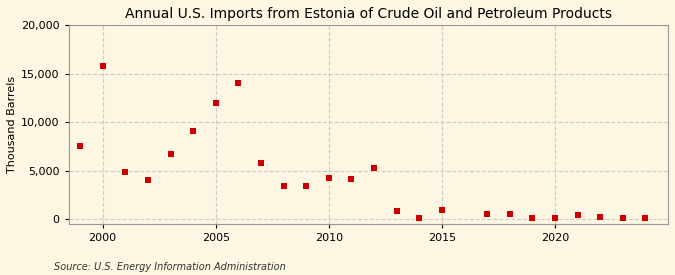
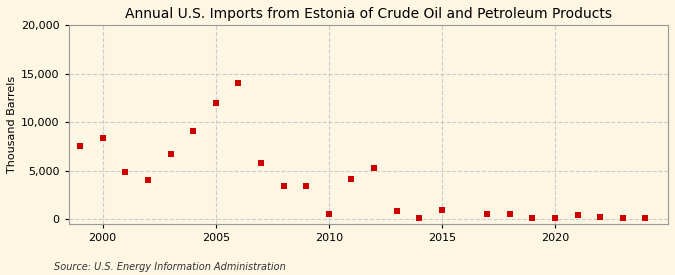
2000: 15,800 -> 8,400
2010: 4,300 -> 600
